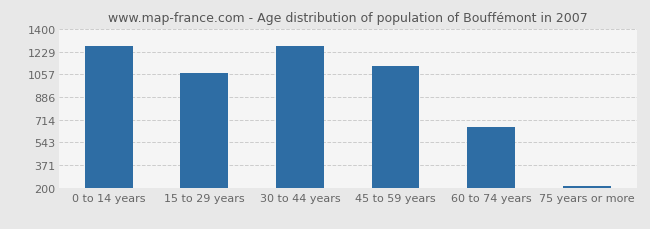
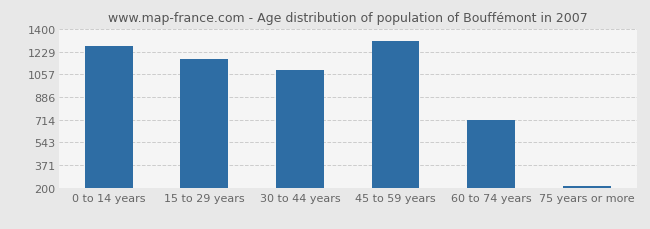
15 to 29 years: 1070 -> 1170
30 to 44 years: 1270 -> 1090
45 to 59 years: 1120 -> 1310
60 to 74 years: 660 -> 710
